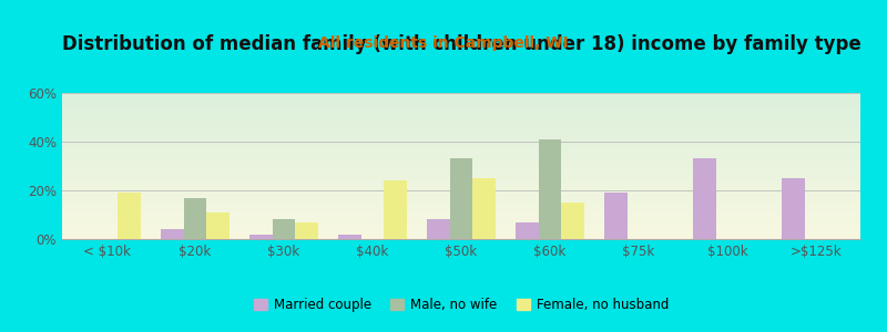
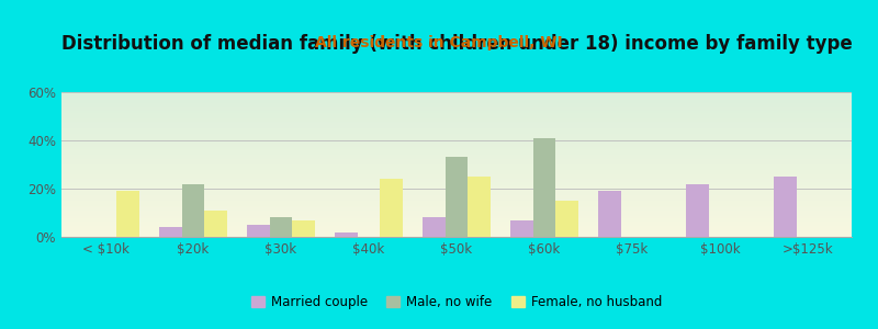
Male, no wife/$20k: 17% -> 22%
Married couple/$30k: 2% -> 5%
Married couple/$100k: 33% -> 22%
